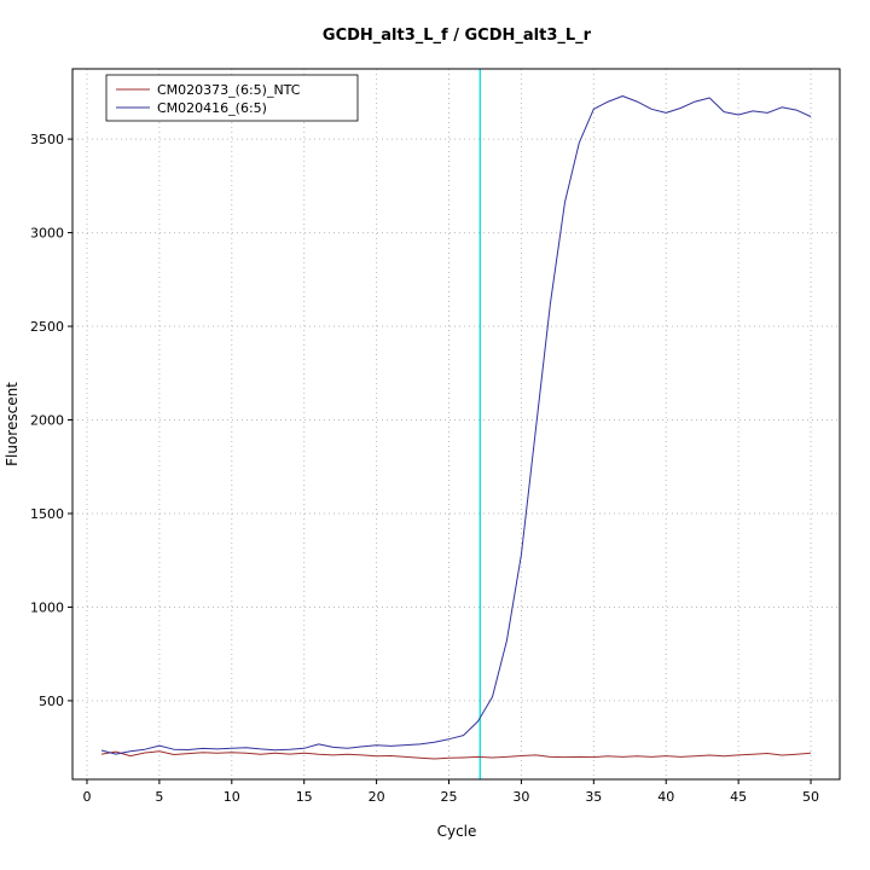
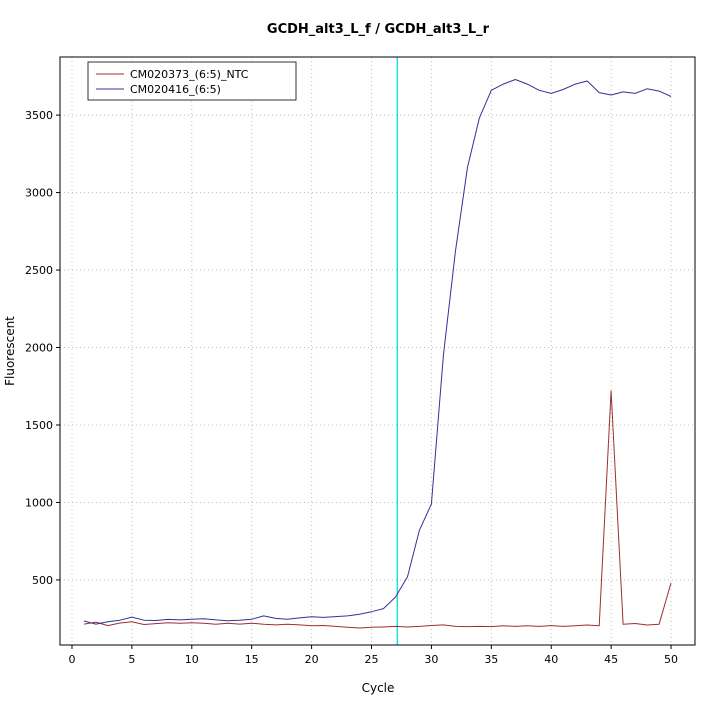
CM020416_(6:5)/30: 1280 -> 990
CM020373_(6:5)_NTC/45: 210 -> 1720
CM020373_(6:5)_NTC/50: 220 -> 480
